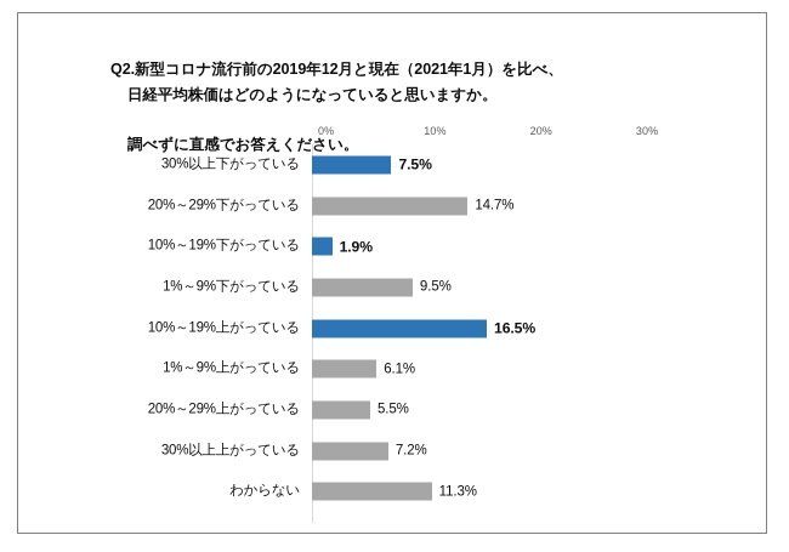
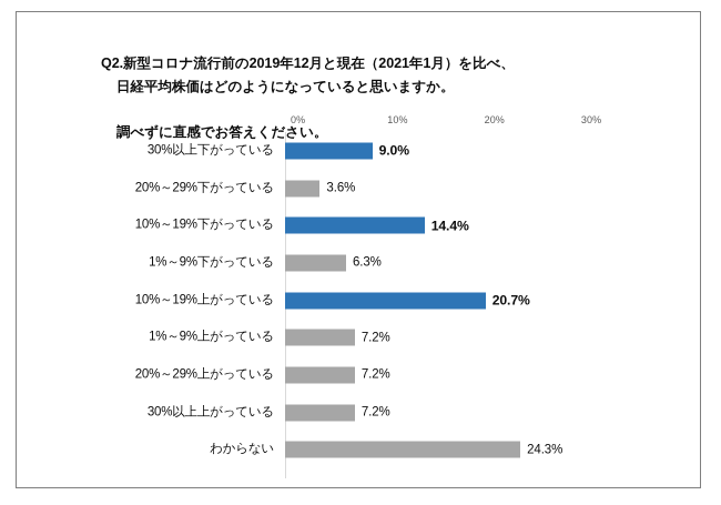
30%以上下がっている: 7.5% -> 9.0%
20%～29%下がっている: 14.7% -> 3.6%
10%～19%下がっている: 1.9% -> 14.4%
1%～9%下がっている: 9.5% -> 6.3%
10%～19%上がっている: 16.5% -> 20.7%
1%～9%上がっている: 6.1% -> 7.2%
20%～29%上がっている: 5.5% -> 7.2%
わからない: 11.3% -> 24.3%
